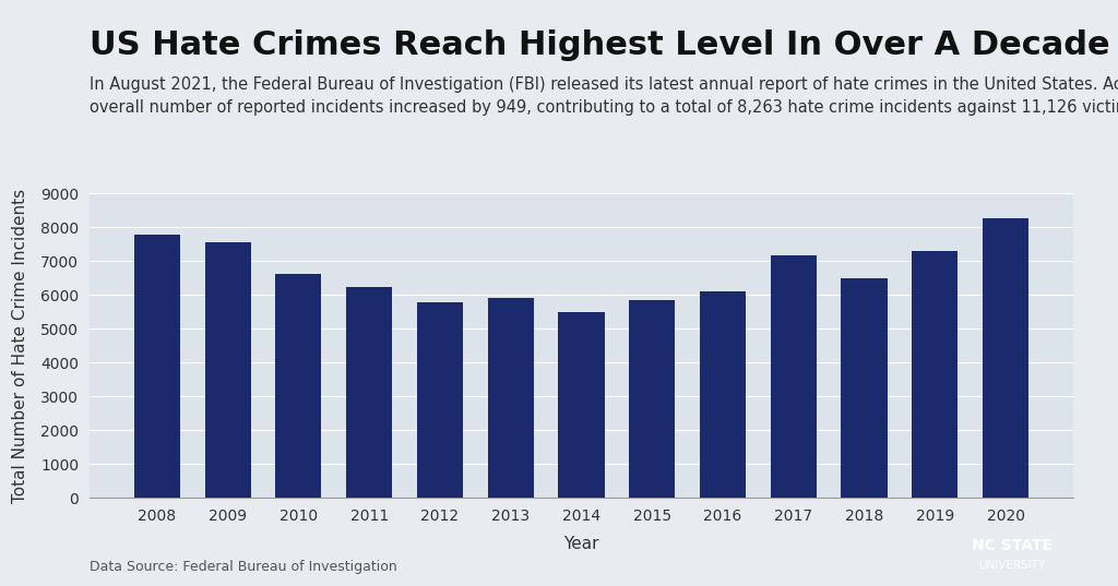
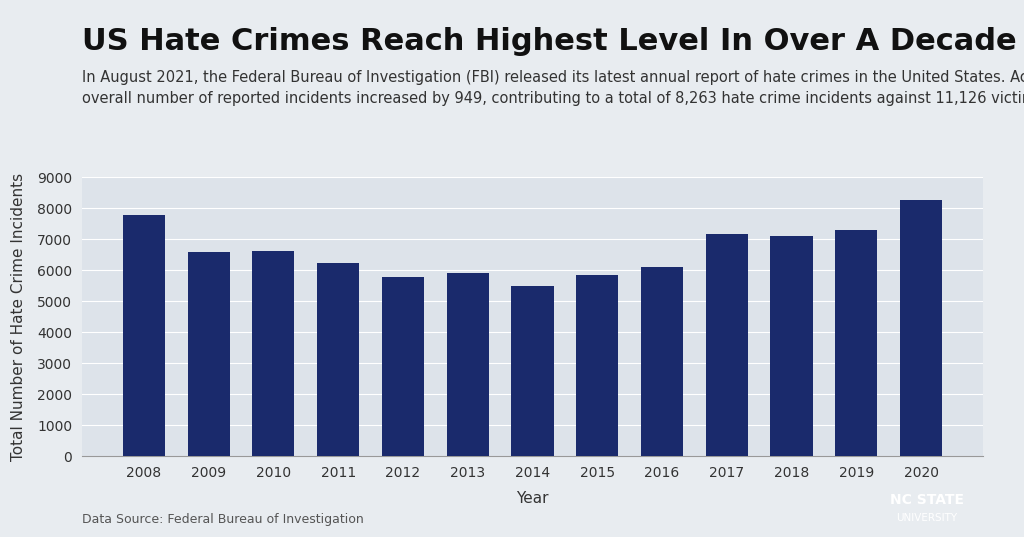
2009: 7550 -> 6600
2018: 6500 -> 7120
